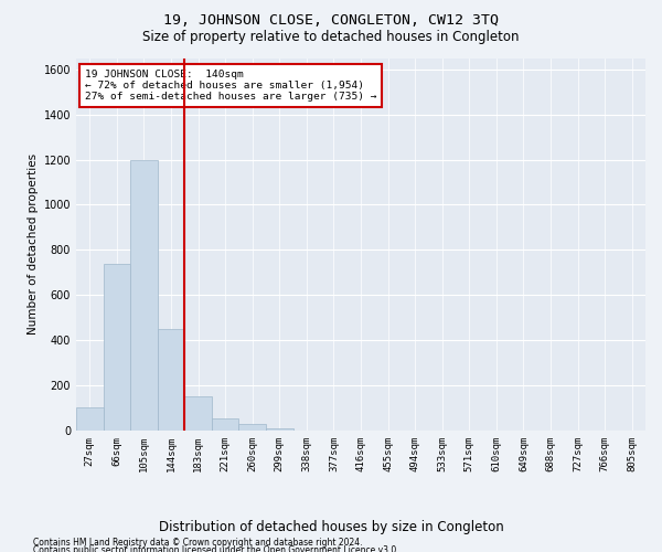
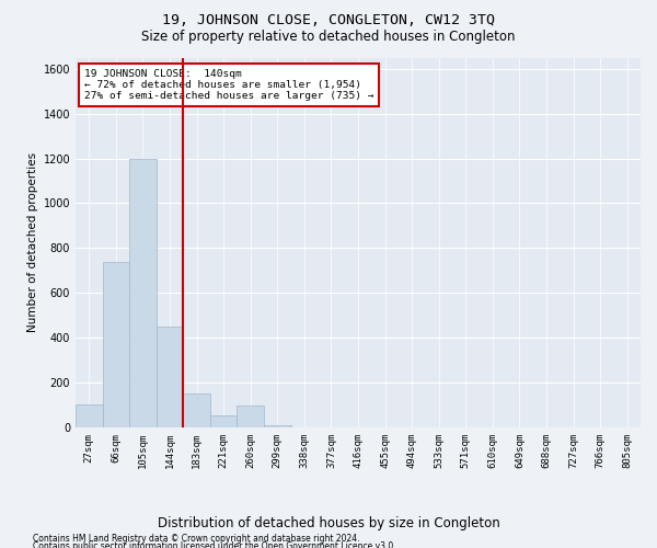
260sqm: 30 -> 100
